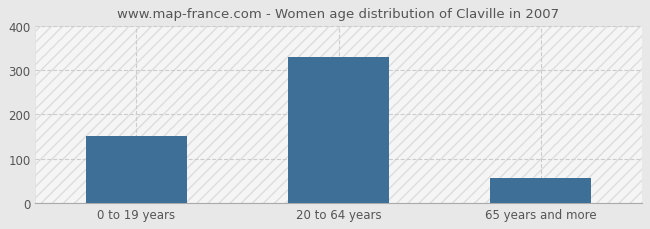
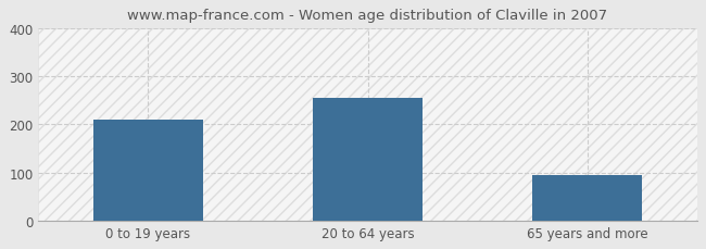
0 to 19 years: 150 -> 210
20 to 64 years: 330 -> 255
65 years and more: 55 -> 95
